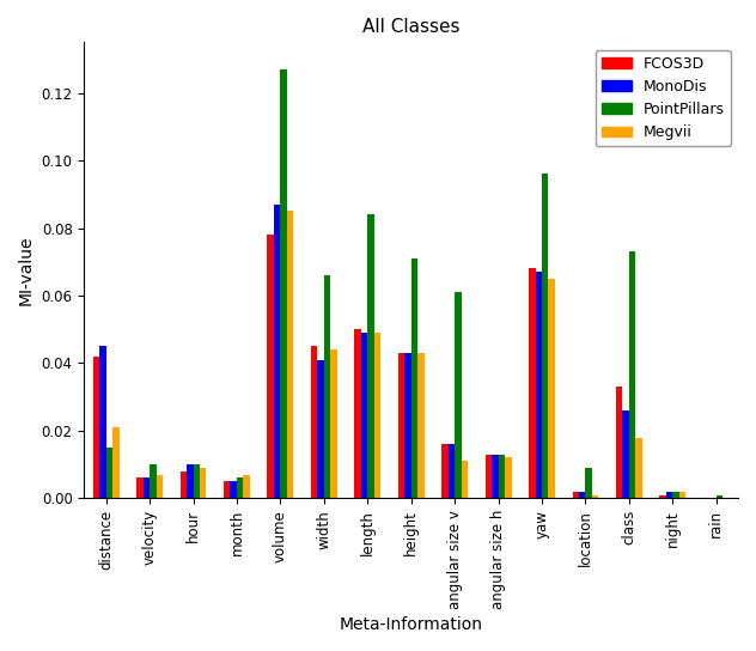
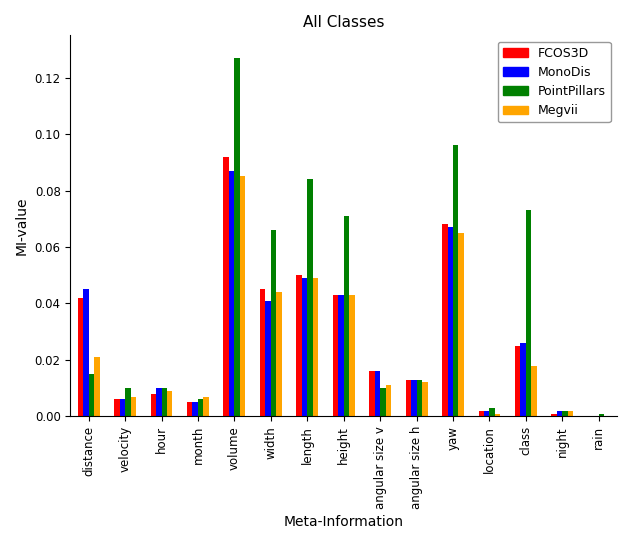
FCOS3D/volume: 0.078 -> 0.092
PointPillars/angular size v: 0.061 -> 0.010
PointPillars/location: 0.009 -> 0.003
FCOS3D/class: 0.033 -> 0.025
